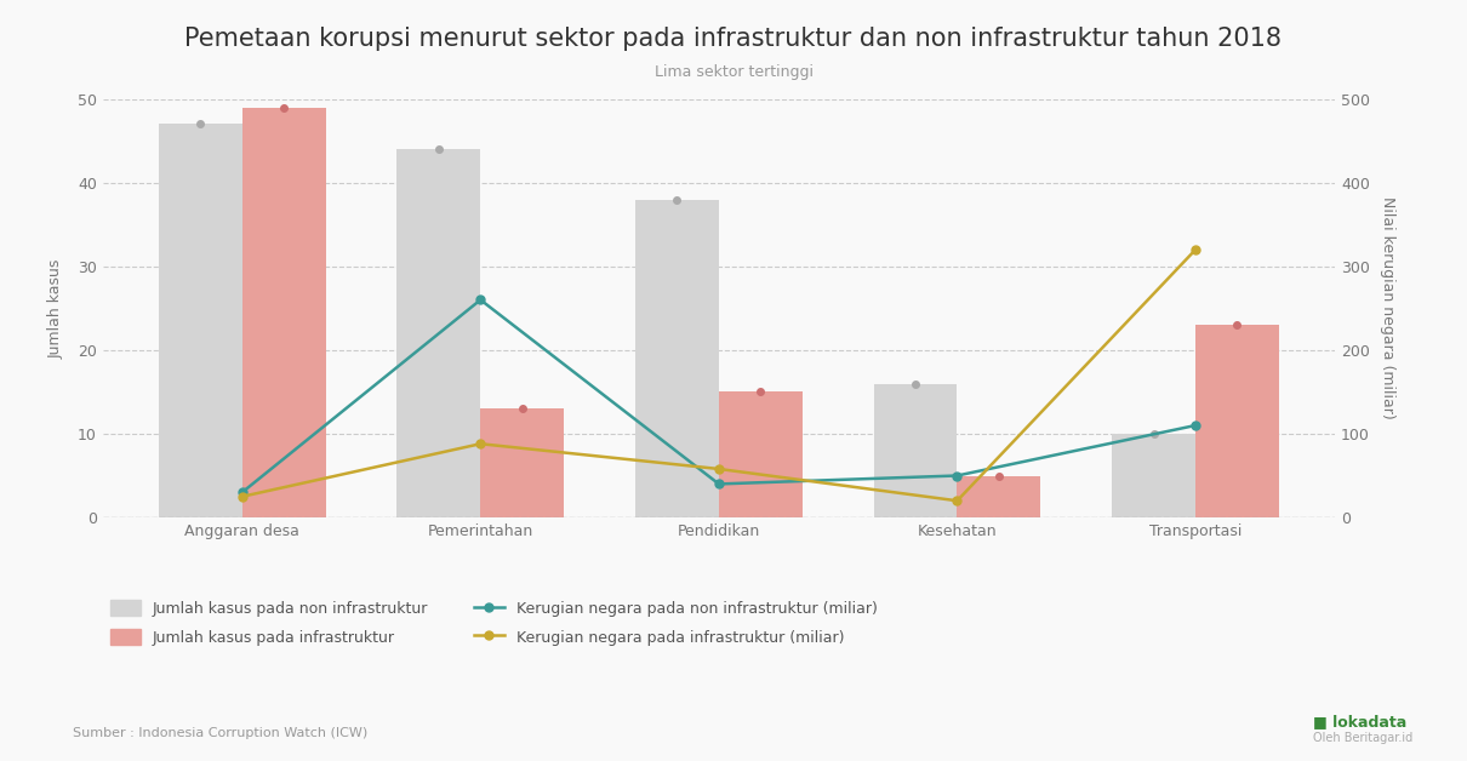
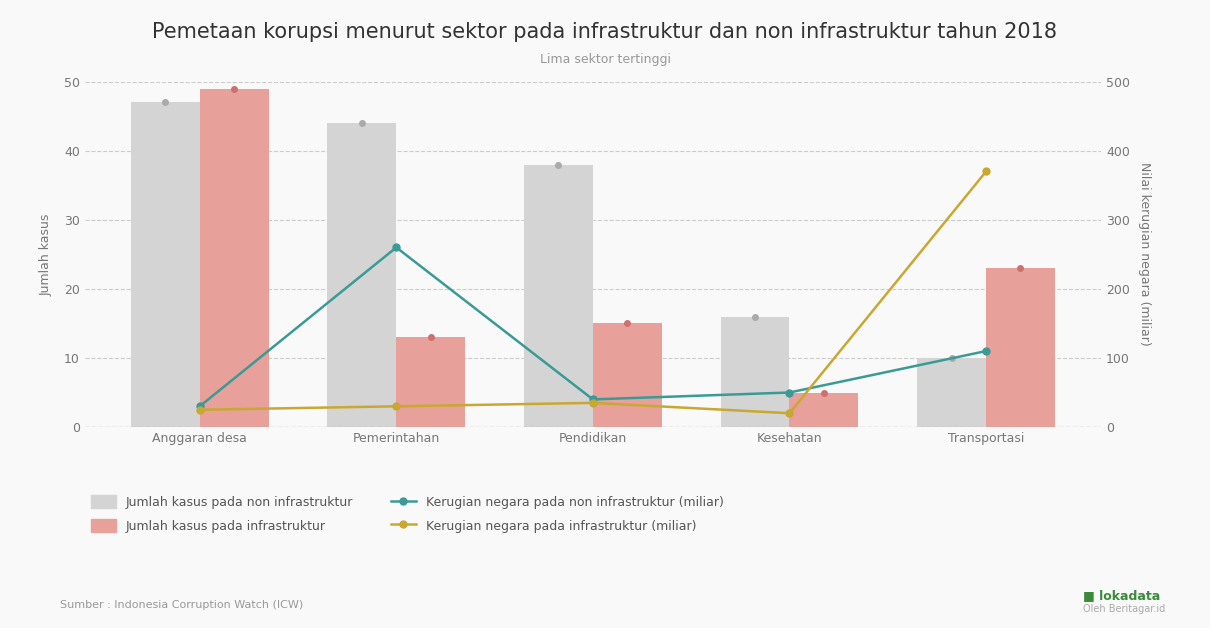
Kerugian negara pada infrastruktur (miliar)/Pemerintahan: 88 -> 30
Kerugian negara pada infrastruktur (miliar)/Pendidikan: 58 -> 35
Kerugian negara pada infrastruktur (miliar)/Transportasi: 320 -> 370
